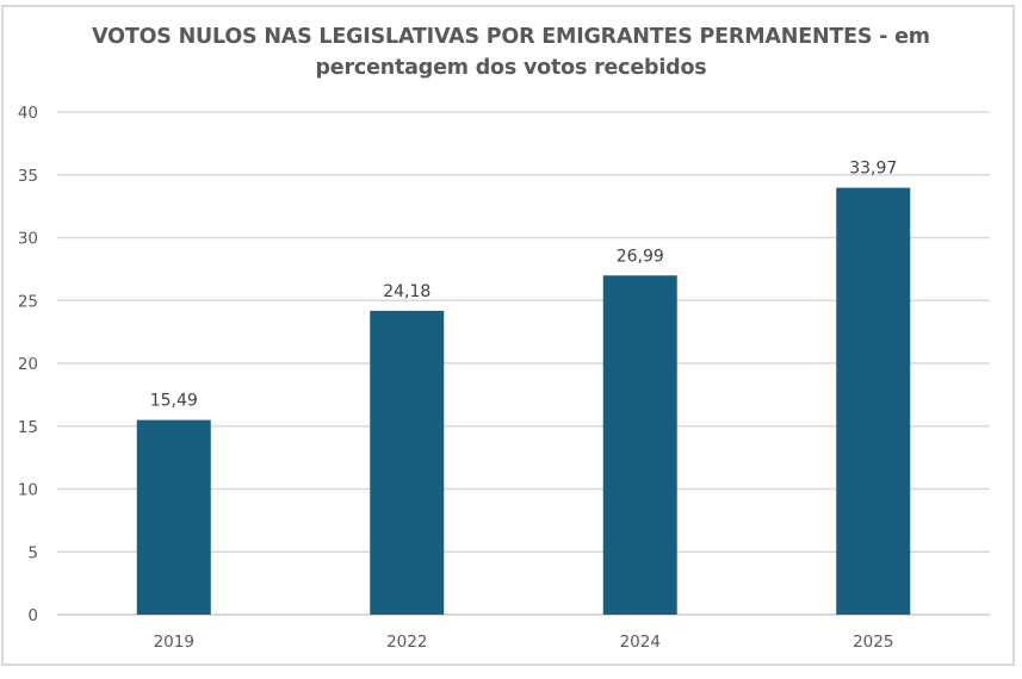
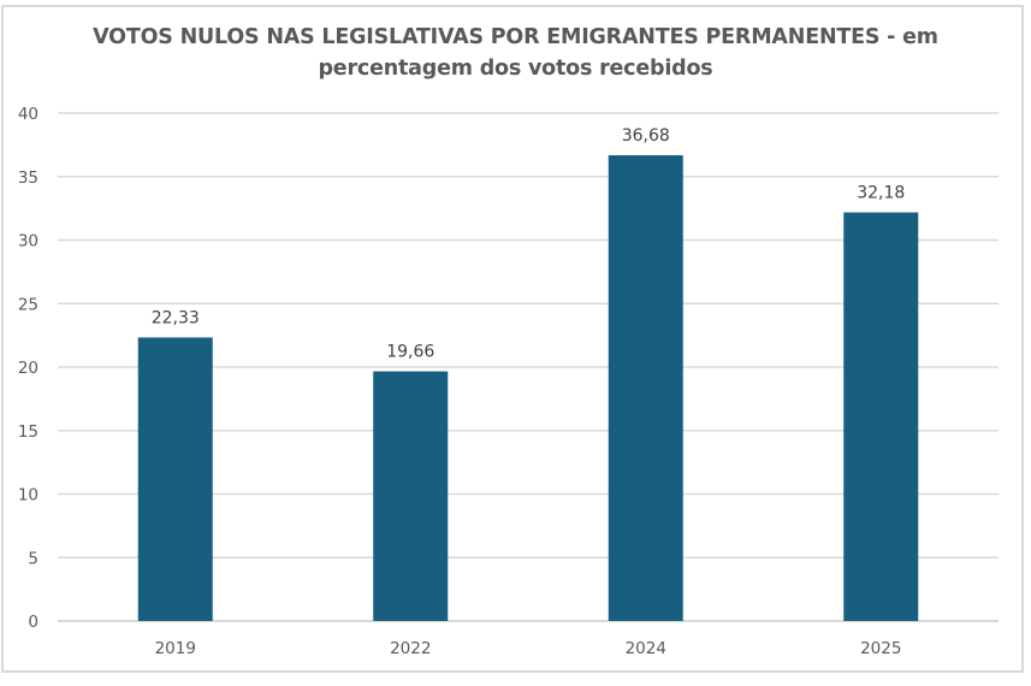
2019: 15,49 -> 22,33
2022: 24,18 -> 19,66
2024: 26,99 -> 36,68
2025: 33,97 -> 32,18
